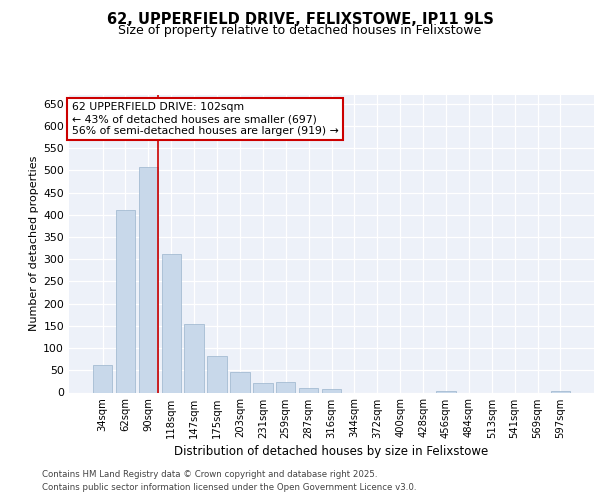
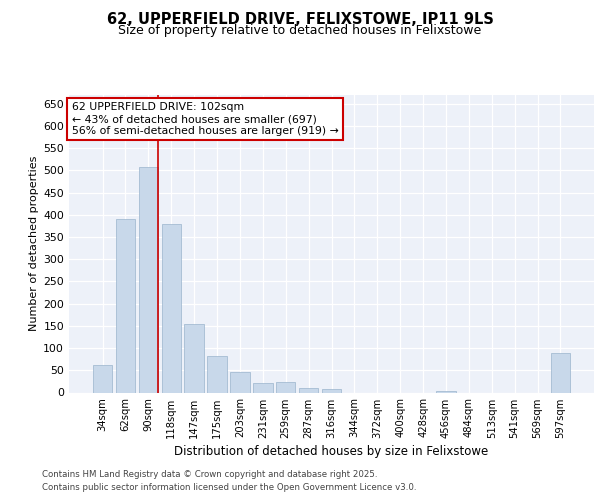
62sqm: 411 -> 390
118sqm: 311 -> 380
597sqm: 4 -> 90
